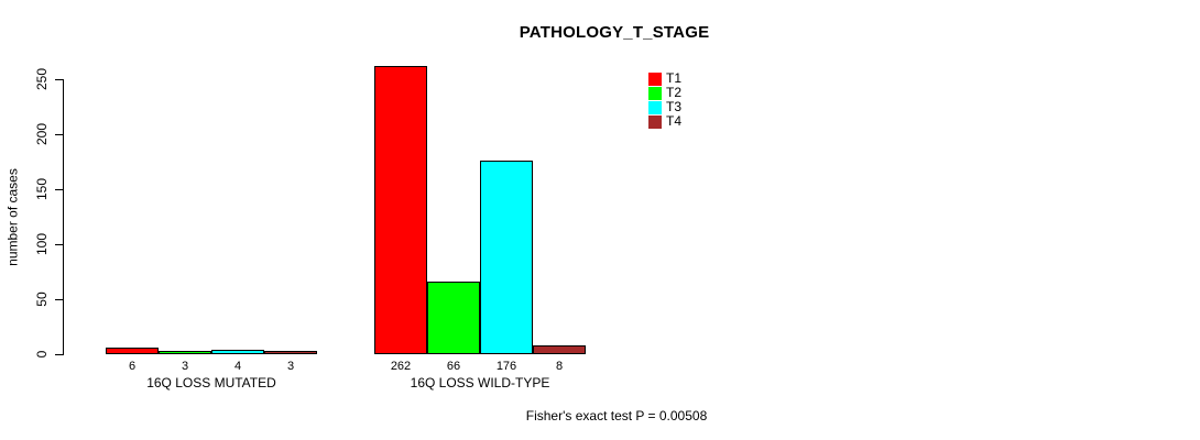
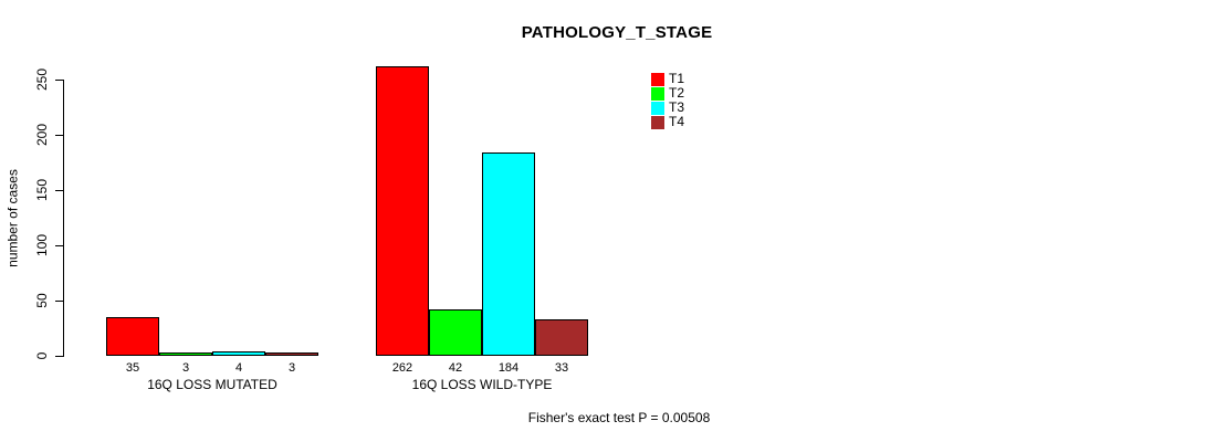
T1/16Q LOSS MUTATED: 6 -> 35
T2/16Q LOSS WILD-TYPE: 66 -> 42
T3/16Q LOSS WILD-TYPE: 176 -> 184
T4/16Q LOSS WILD-TYPE: 8 -> 33
